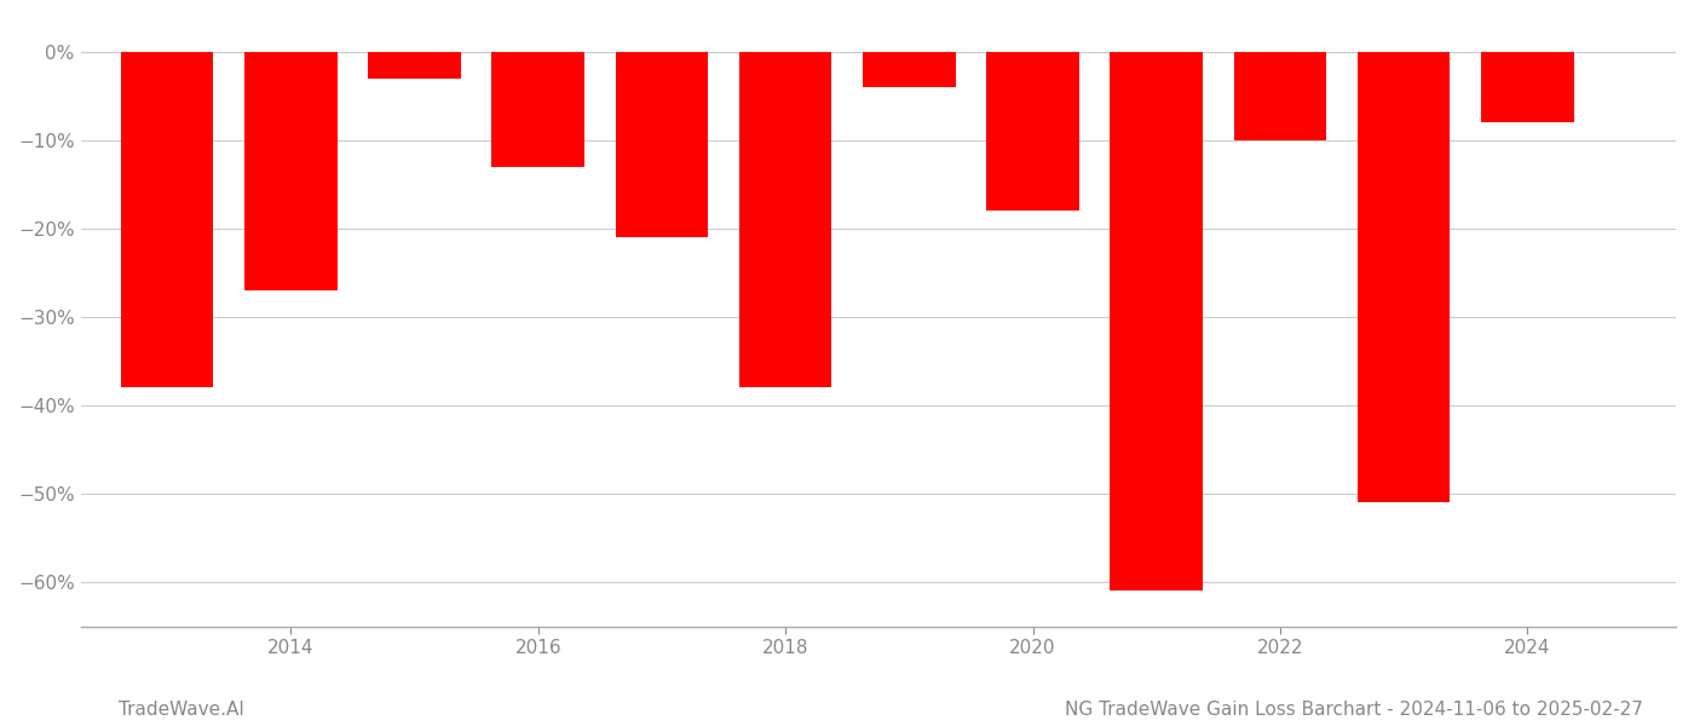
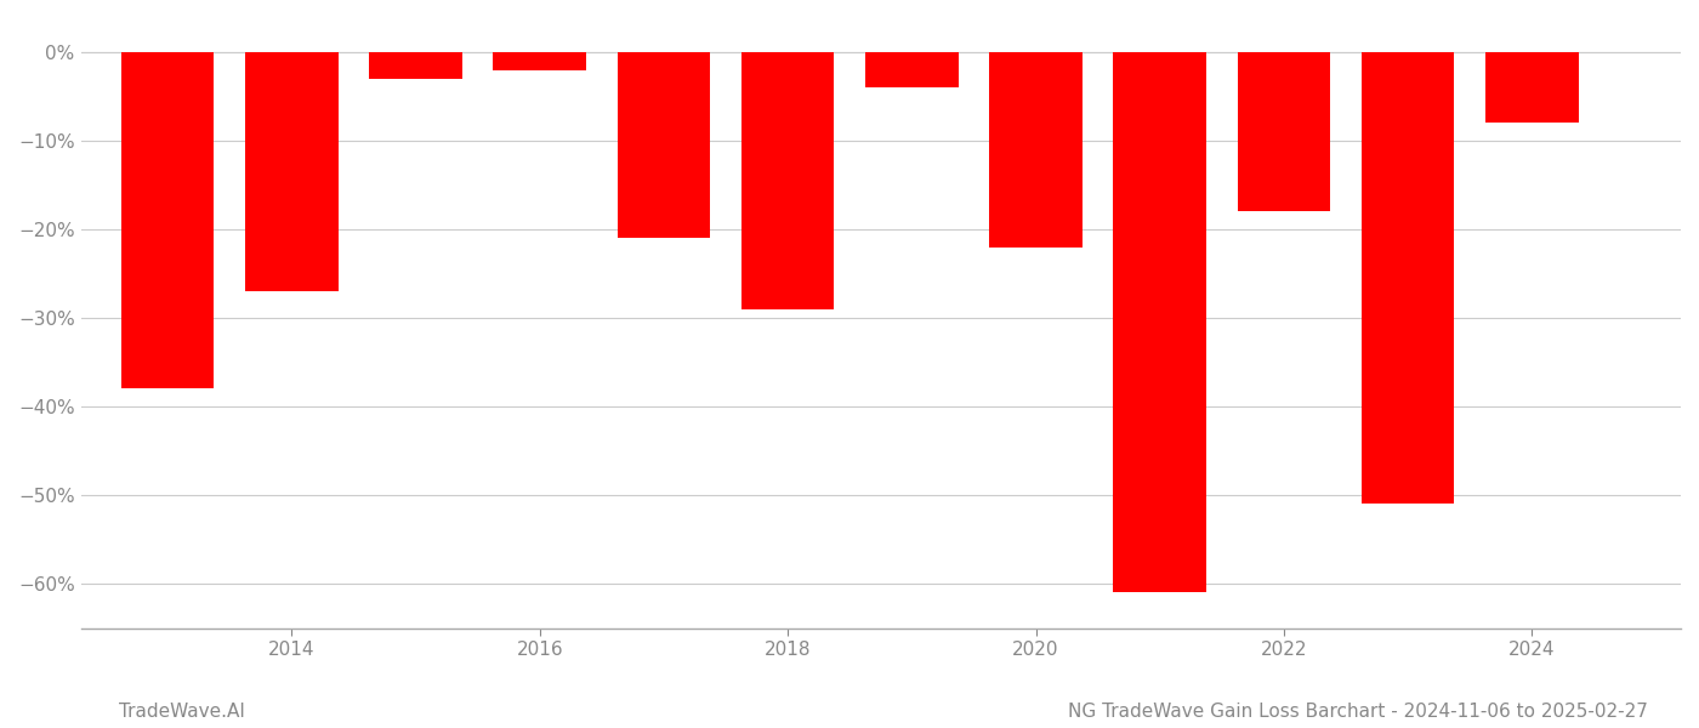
2016: -13% -> -2%
2018: -38% -> -29%
2020: -18% -> -22%
2022: -10% -> -18%
